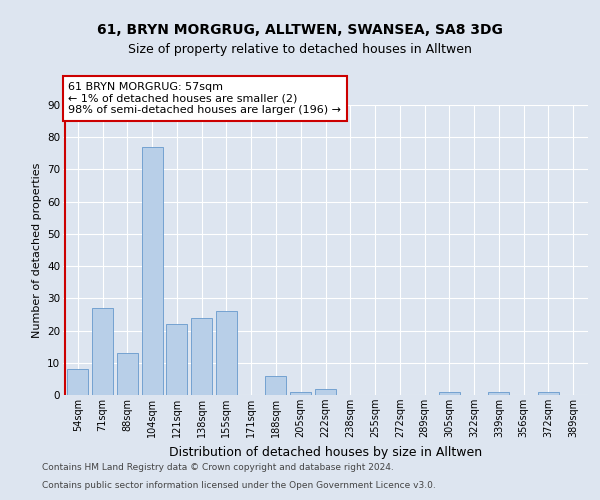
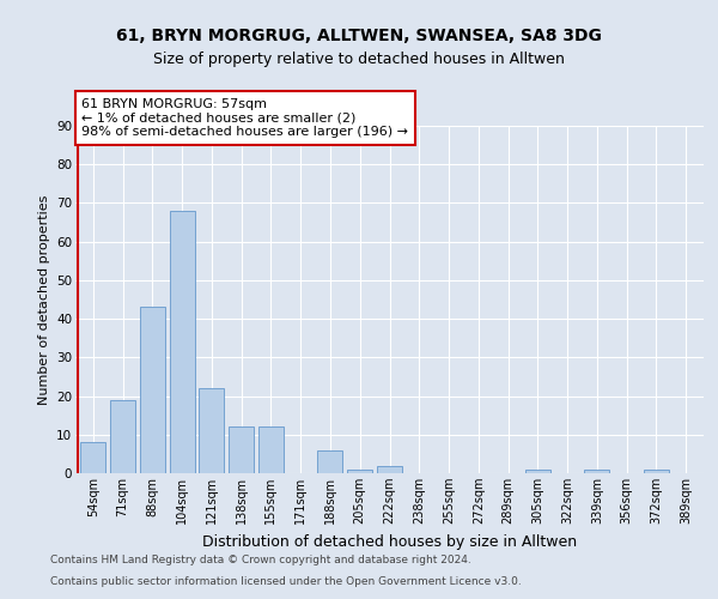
71sqm: 27 -> 19
88sqm: 13 -> 43
104sqm: 77 -> 68
138sqm: 24 -> 12
155sqm: 26 -> 12
